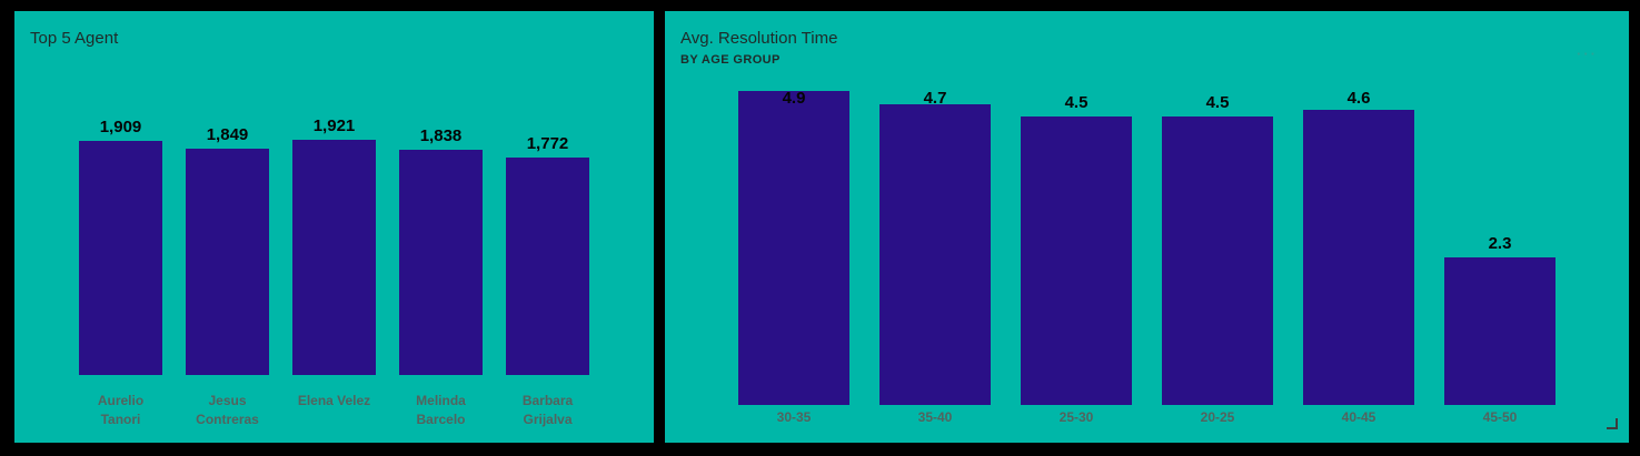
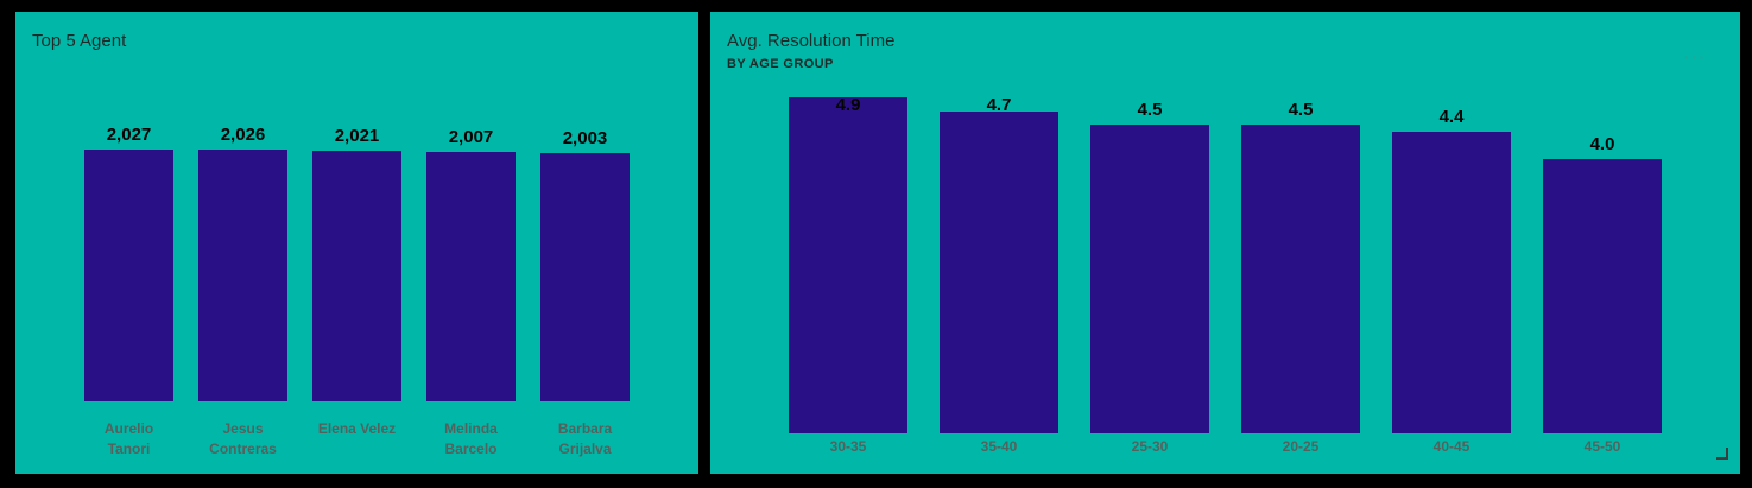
Top 5 Agent/Aurelio Tanori: 1,909 -> 2,027
Top 5 Agent/Jesus Contreras: 1,849 -> 2,026
Top 5 Agent/Elena Velez: 1,921 -> 2,021
Top 5 Agent/Melinda Barcelo: 1,838 -> 2,007
Top 5 Agent/Barbara Grijalva: 1,772 -> 2,003
Avg. Resolution Time/40-45: 4.6 -> 4.4
Avg. Resolution Time/45-50: 2.3 -> 4.0
